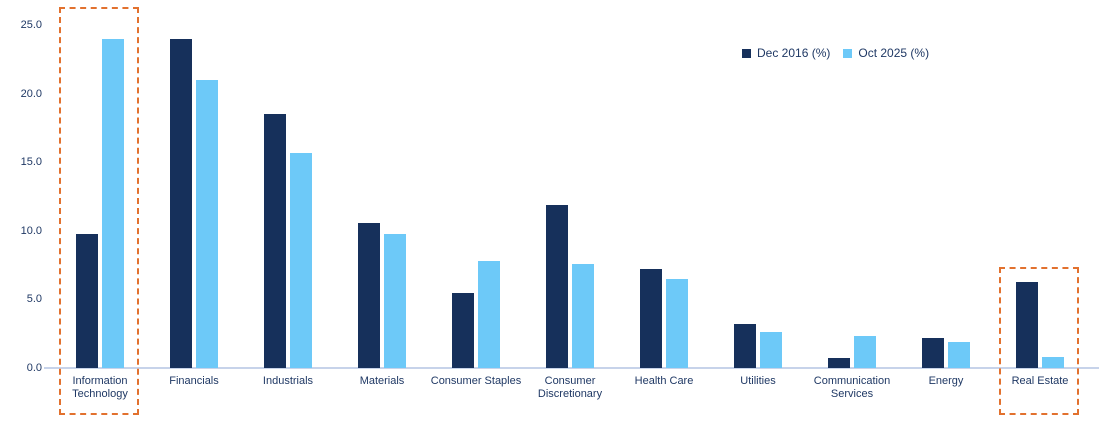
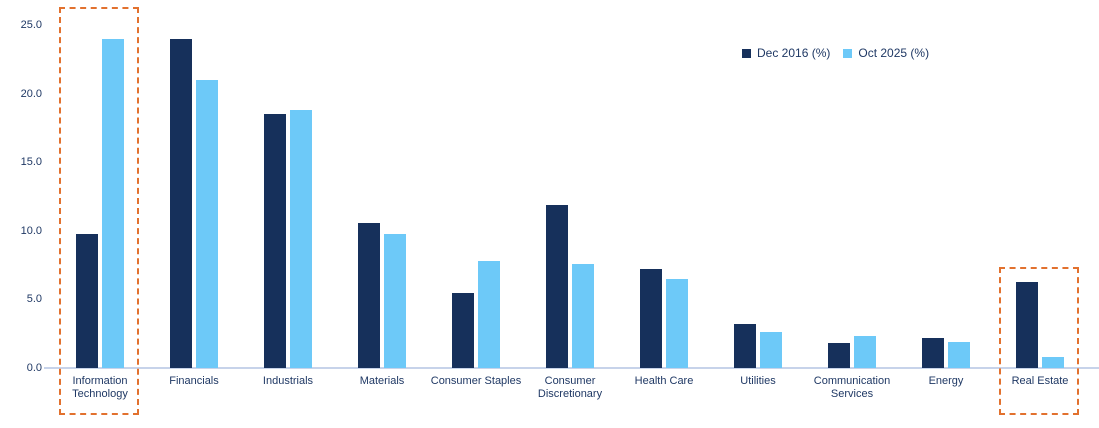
Oct 2025 (%)/Industrials: 15.7 -> 18.8
Dec 2016 (%)/Communication Services: 0.7 -> 1.8
